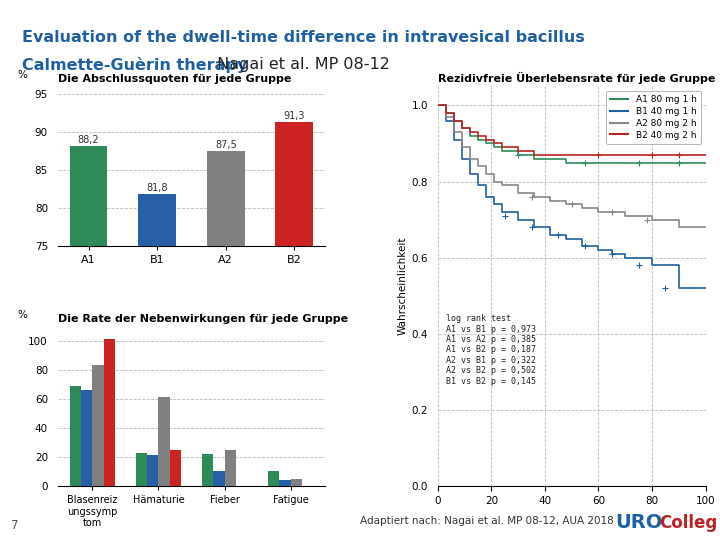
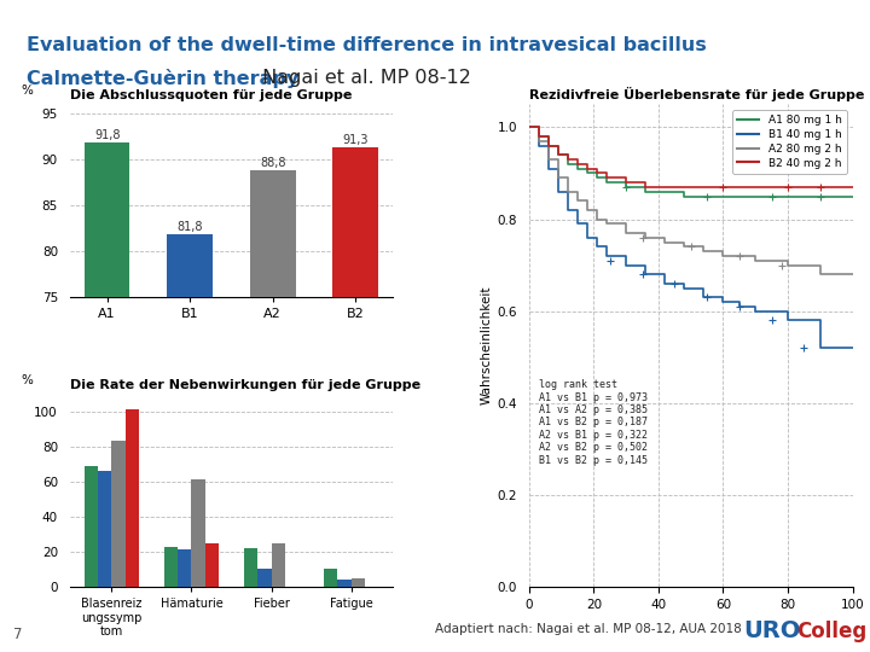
Die Abschlussquoten für jede Gruppe/A1: 88,2 -> 91,8
Die Abschlussquoten für jede Gruppe/A2: 87,5 -> 88,8
